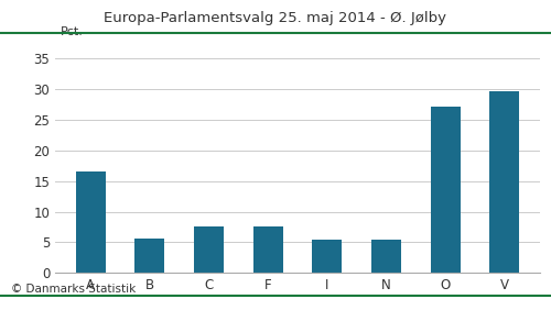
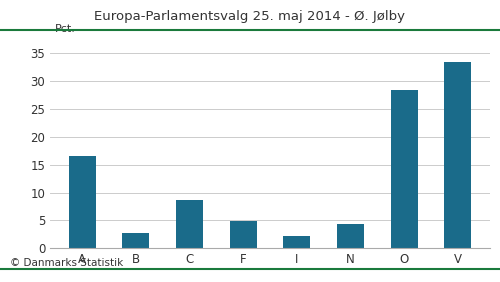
B: 5.6 -> 2.8
C: 7.6 -> 8.7
F: 7.6 -> 4.8
I: 5.4 -> 2.2
N: 5.4 -> 4.3
O: 27.2 -> 28.5
V: 29.6 -> 33.5
